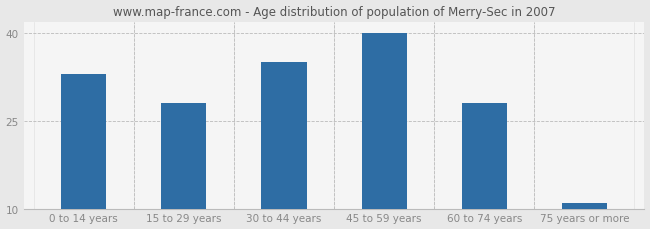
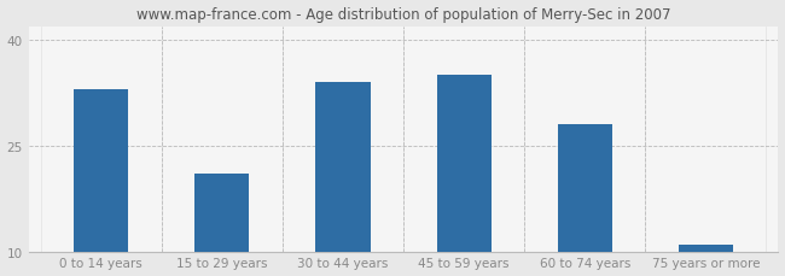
15 to 29 years: 28 -> 21
30 to 44 years: 35 -> 34
45 to 59 years: 40 -> 35
